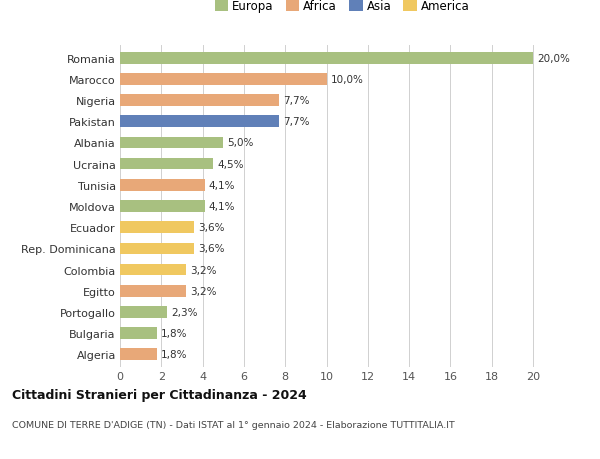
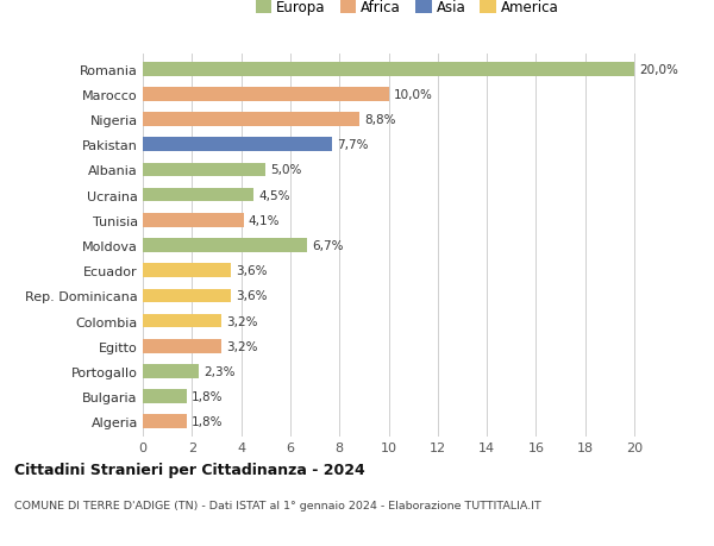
Nigeria: 7,7% -> 8,8%
Moldova: 4,1% -> 6,7%
